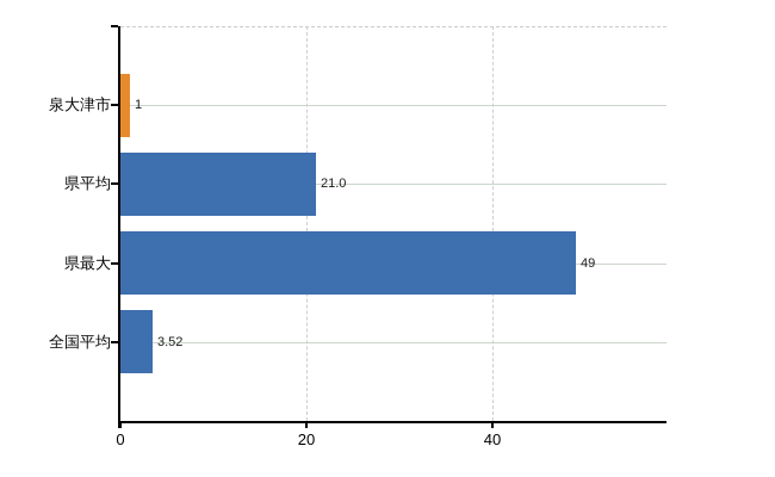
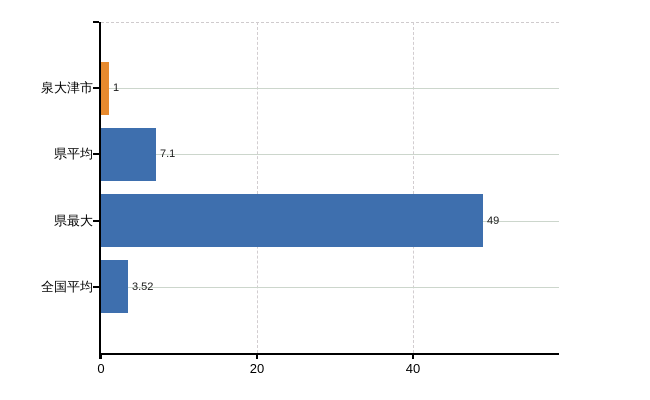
県平均: 21.0 -> 7.1
